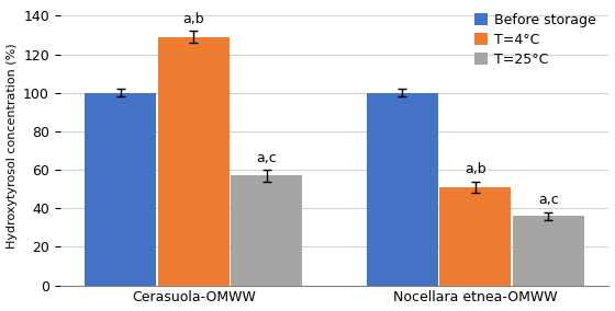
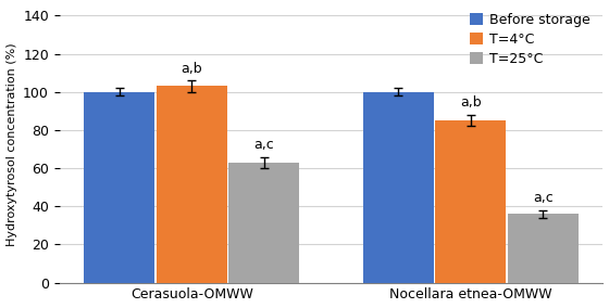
T=4°C/Cerasuola-OMWW: 129 -> 103
T=25°C/Cerasuola-OMWW: 57 -> 63
T=4°C/Nocellara etnea-OMWW: 51 -> 85
